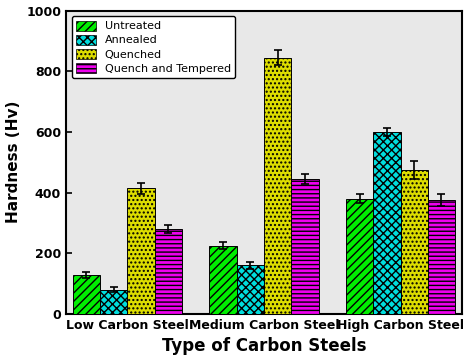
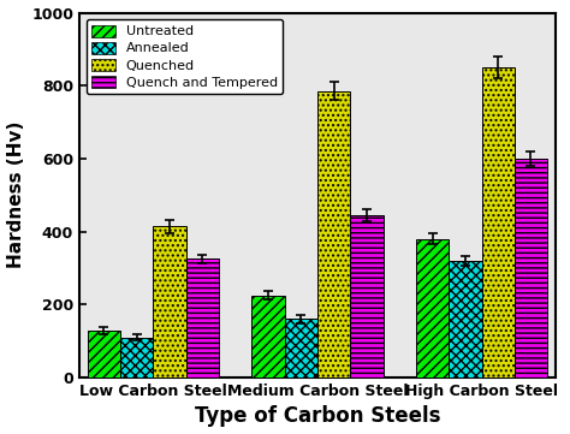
Annealed/Low Carbon Steel: 80 -> 110
Quench and Tempered/Low Carbon Steel: 280 -> 325
Quenched/Medium Carbon Steel: 845 -> 785
Annealed/High Carbon Steel: 600 -> 320
Quenched/High Carbon Steel: 475 -> 850
Quench and Tempered/High Carbon Steel: 375 -> 600
